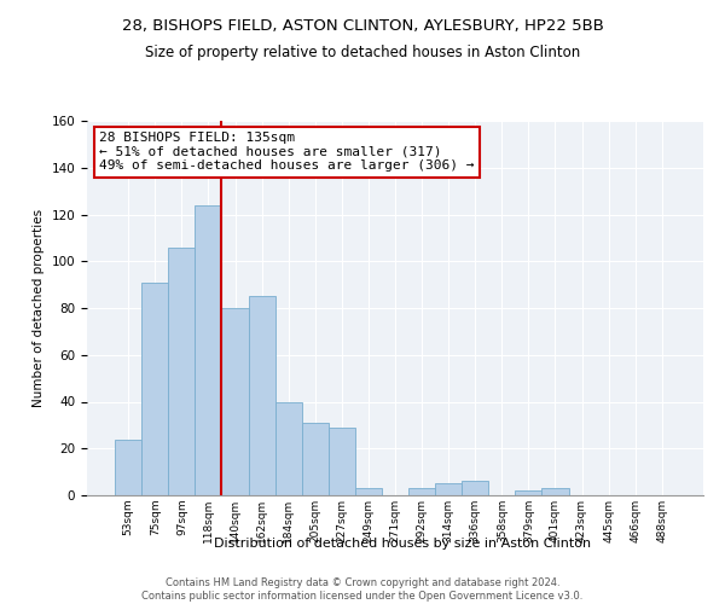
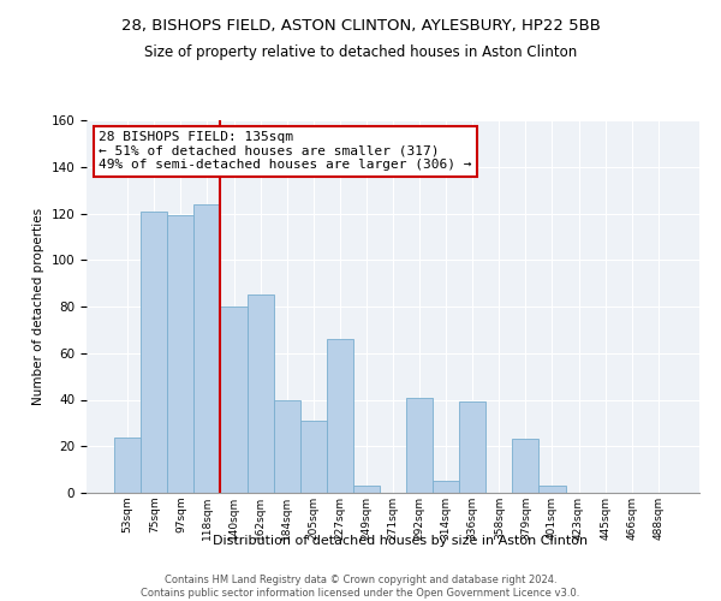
75sqm: 91 -> 121
97sqm: 106 -> 119
227sqm: 29 -> 66
292sqm: 3 -> 41
336sqm: 6 -> 39
379sqm: 2 -> 23
